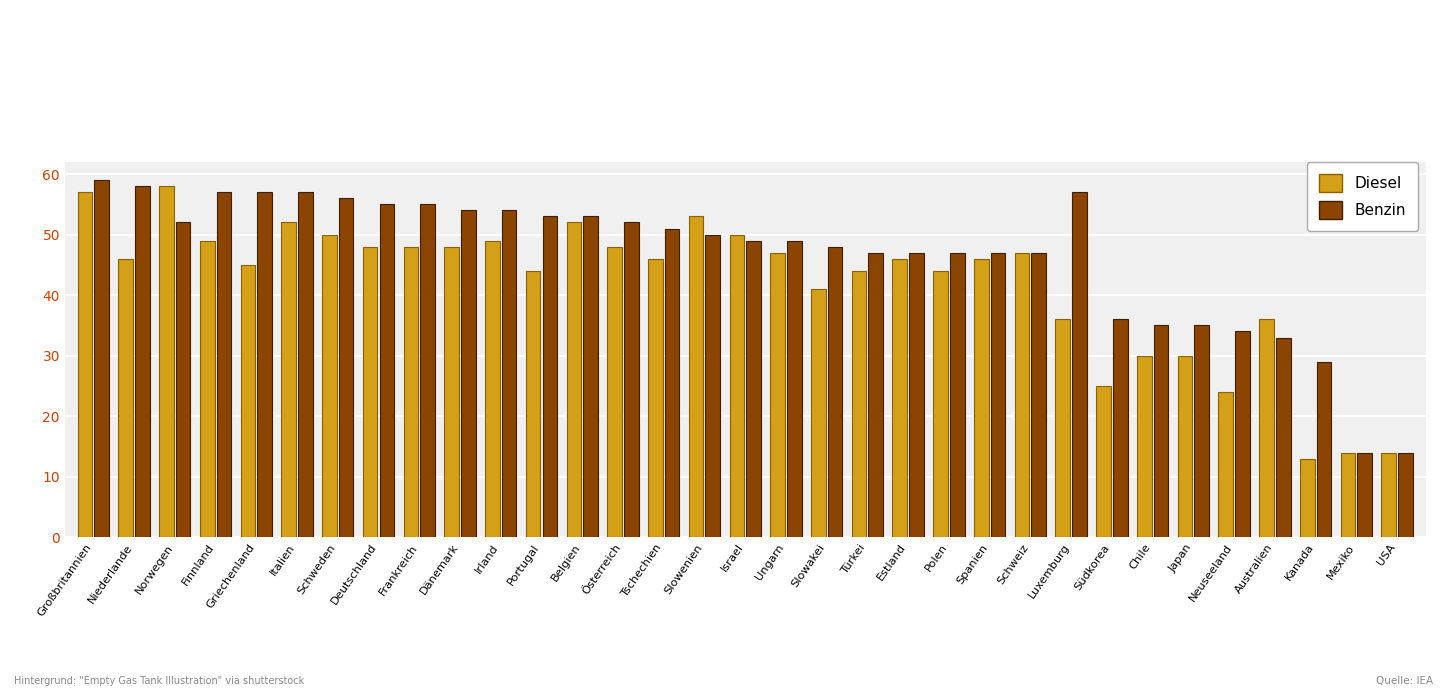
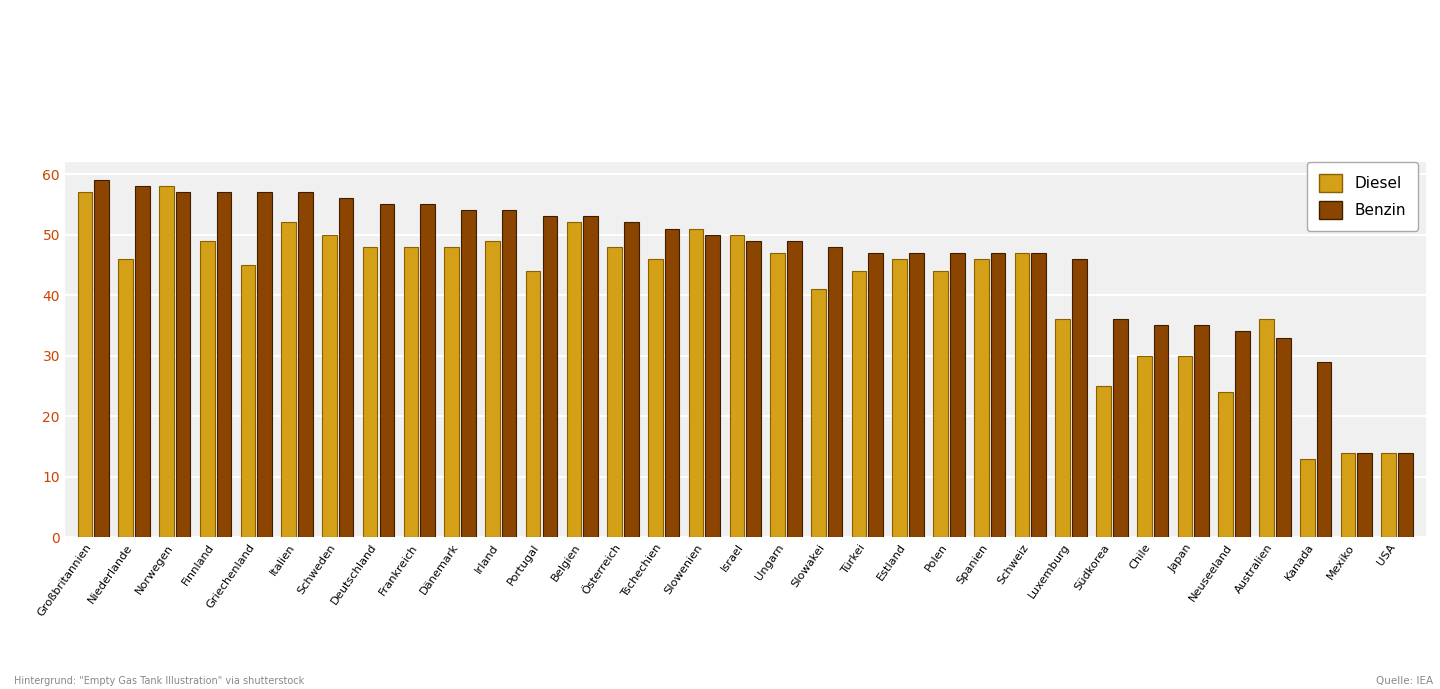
Benzin/Norwegen: 52 -> 57
Diesel/Slowenien: 53 -> 51
Benzin/Luxemburg: 57 -> 46
